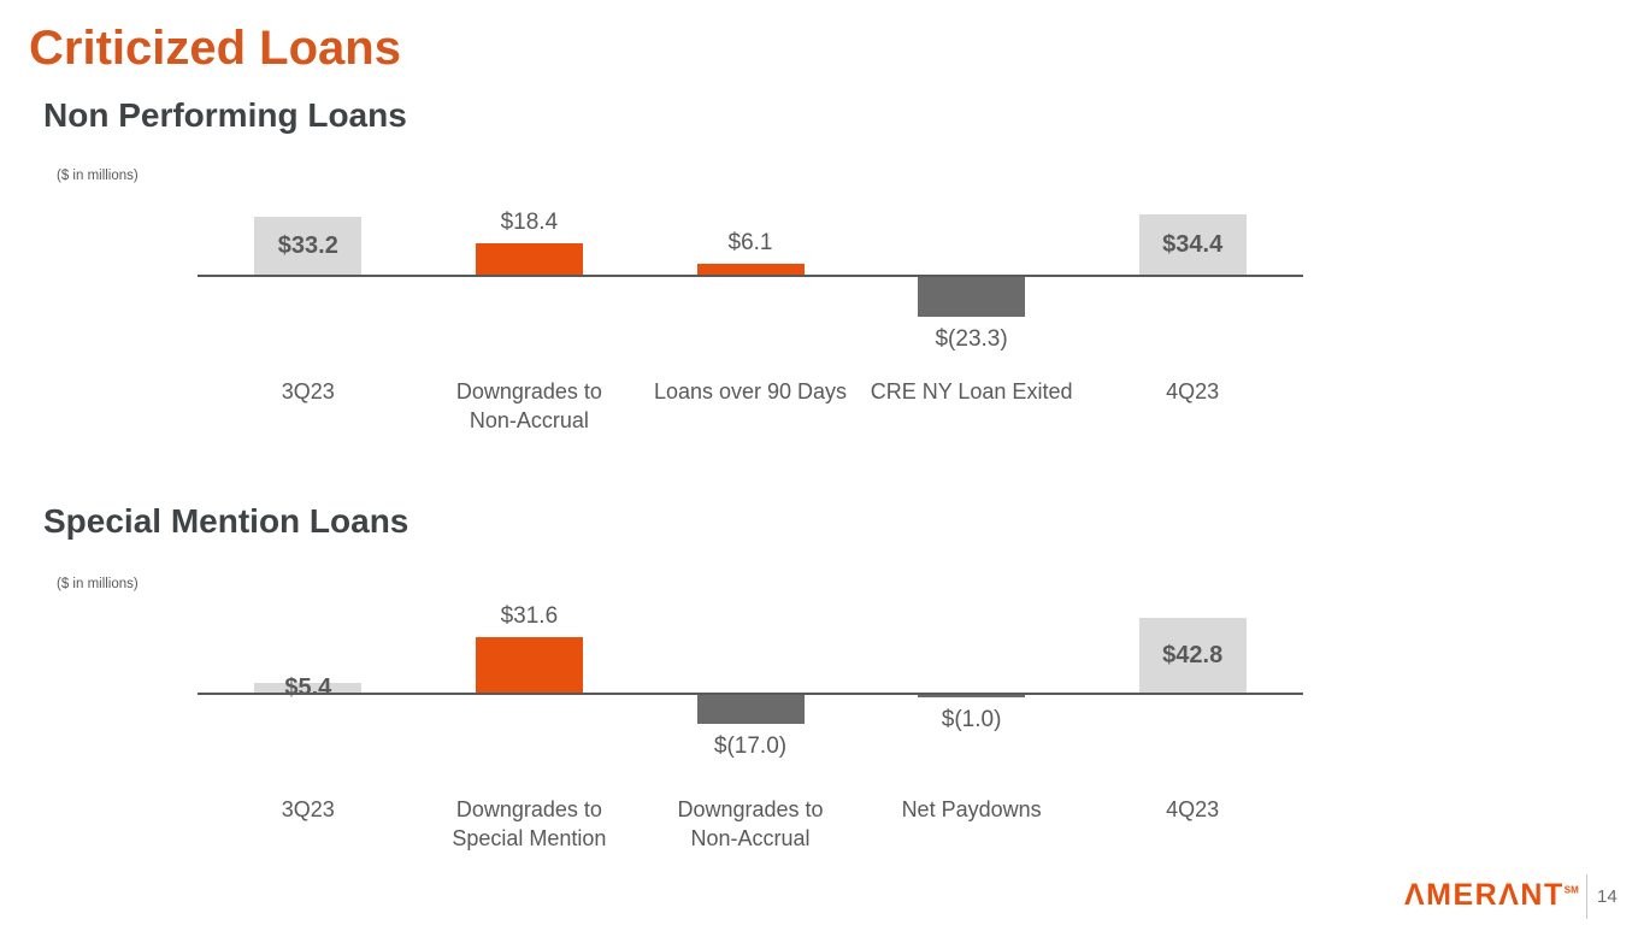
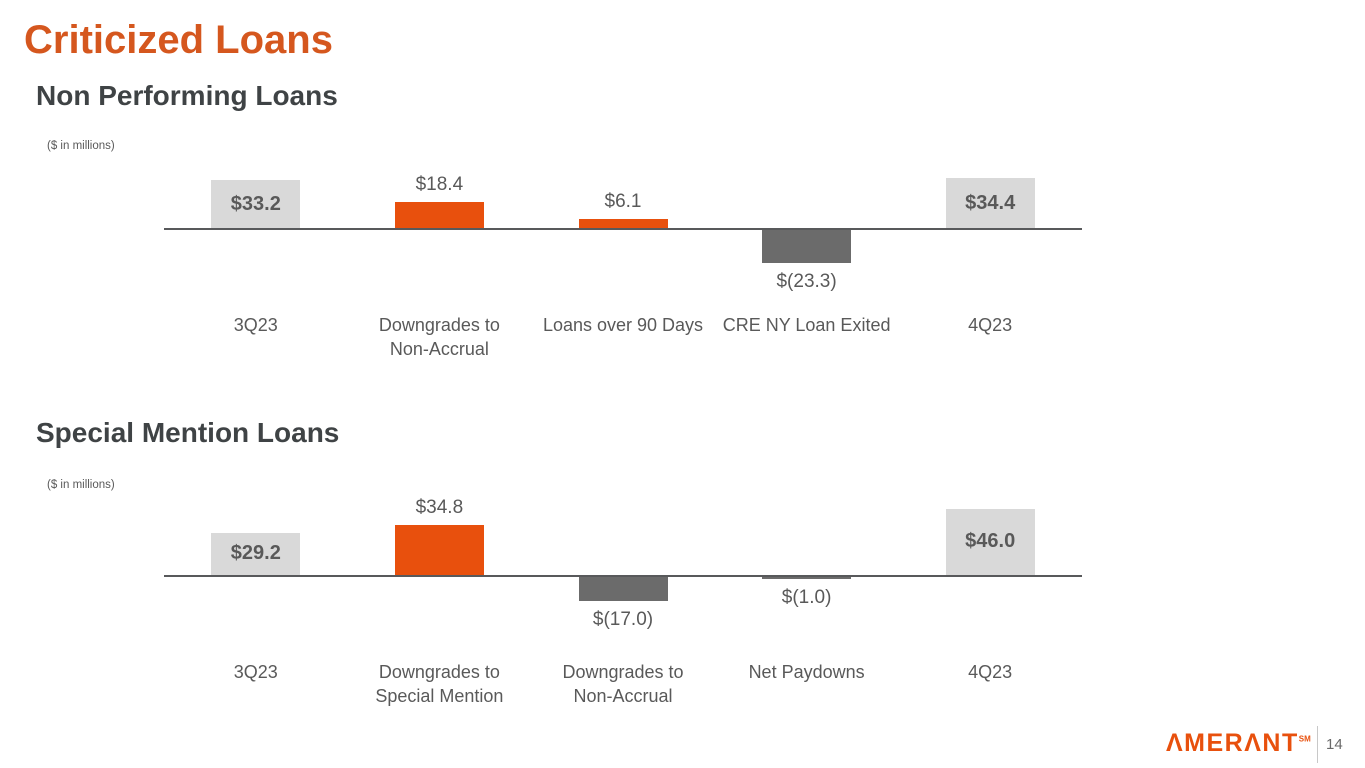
Special Mention Loans/3Q23: $5.4 -> $29.2
Special Mention Loans/Downgrades to Special Mention: $31.6 -> $34.8
Special Mention Loans/4Q23: $42.8 -> $46.0
